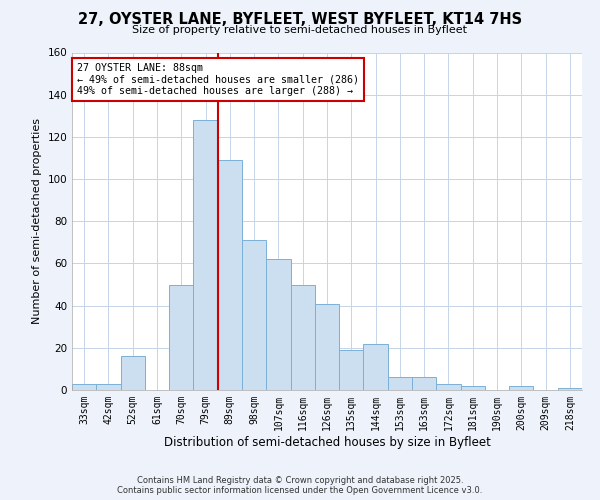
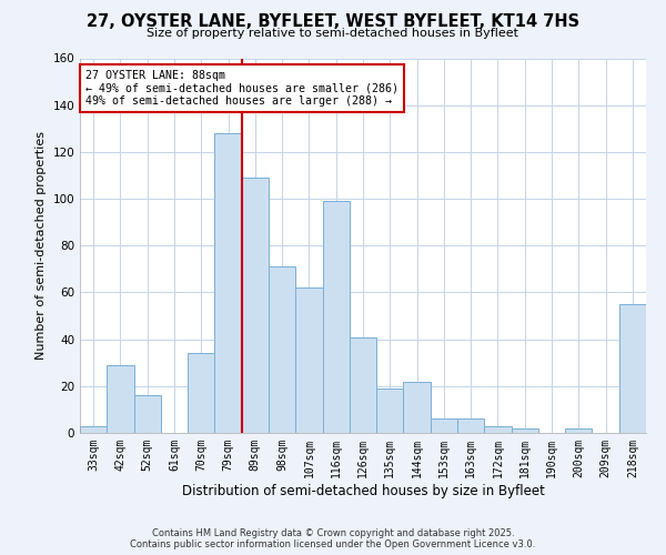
42sqm: 3 -> 29
70sqm: 50 -> 34
116sqm: 50 -> 99
218sqm: 1 -> 55
